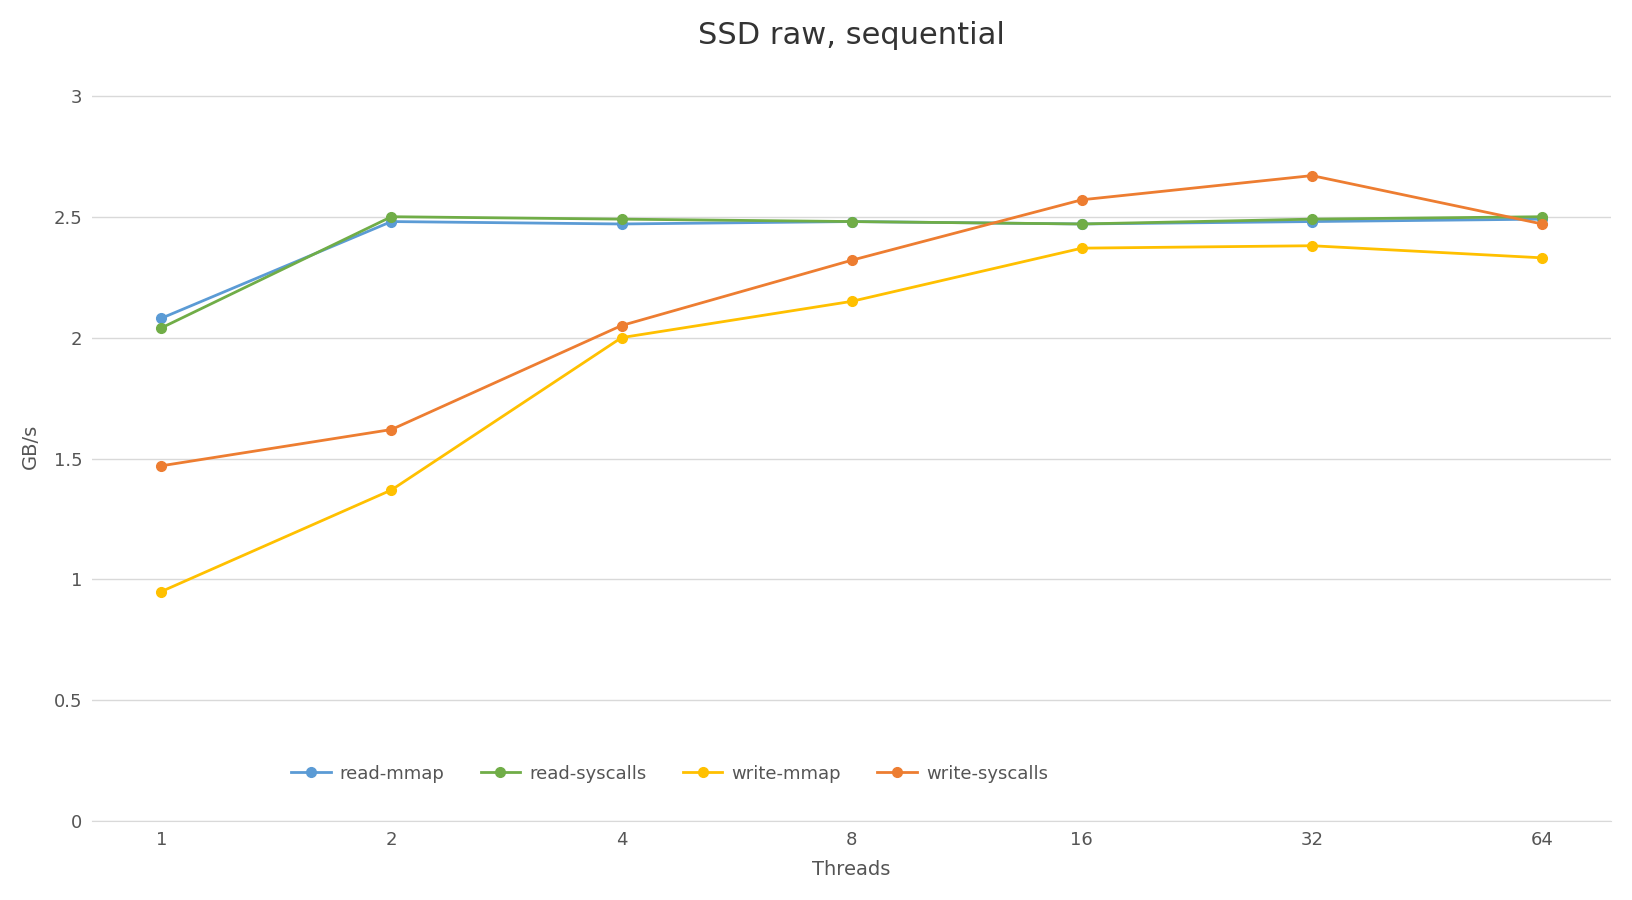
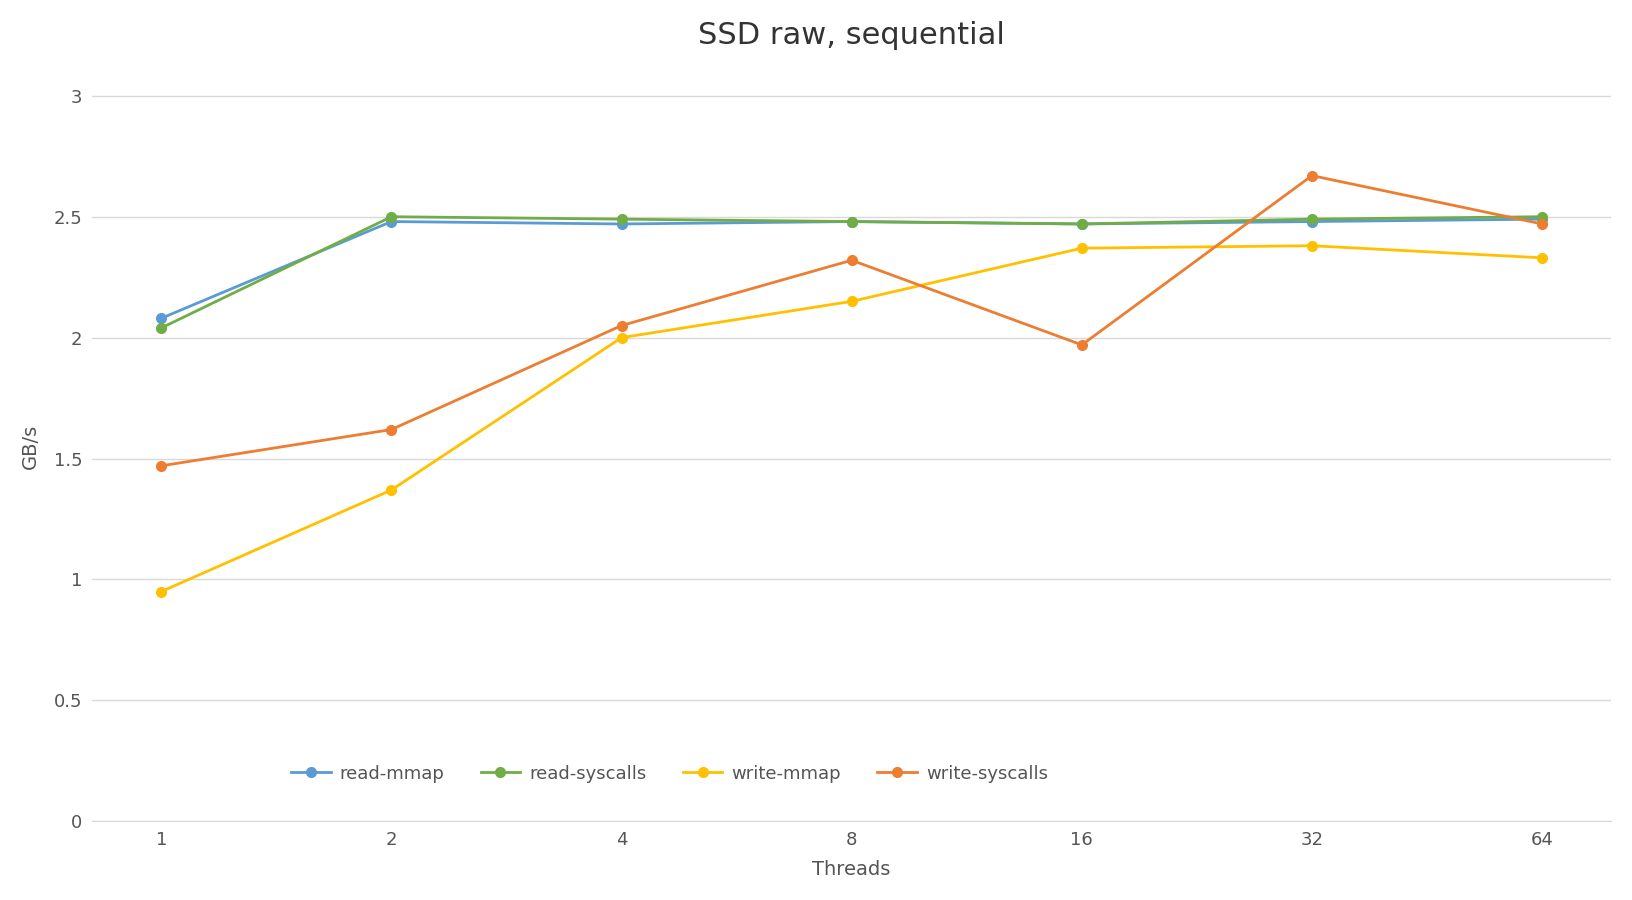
write-syscalls/16: 2.57 -> 1.97
